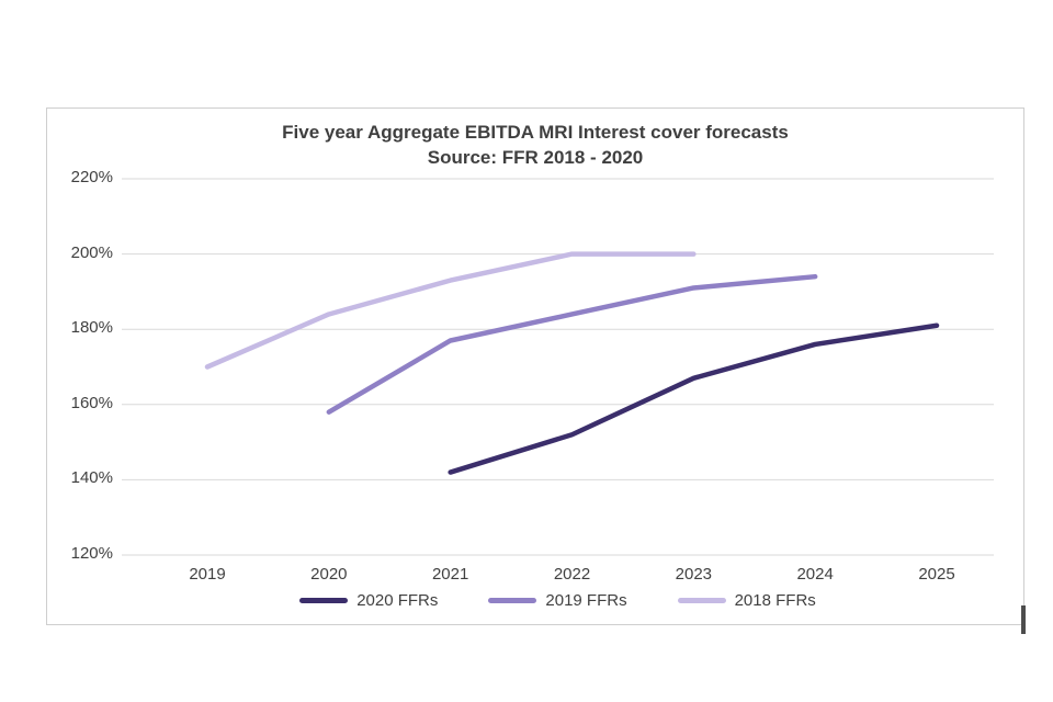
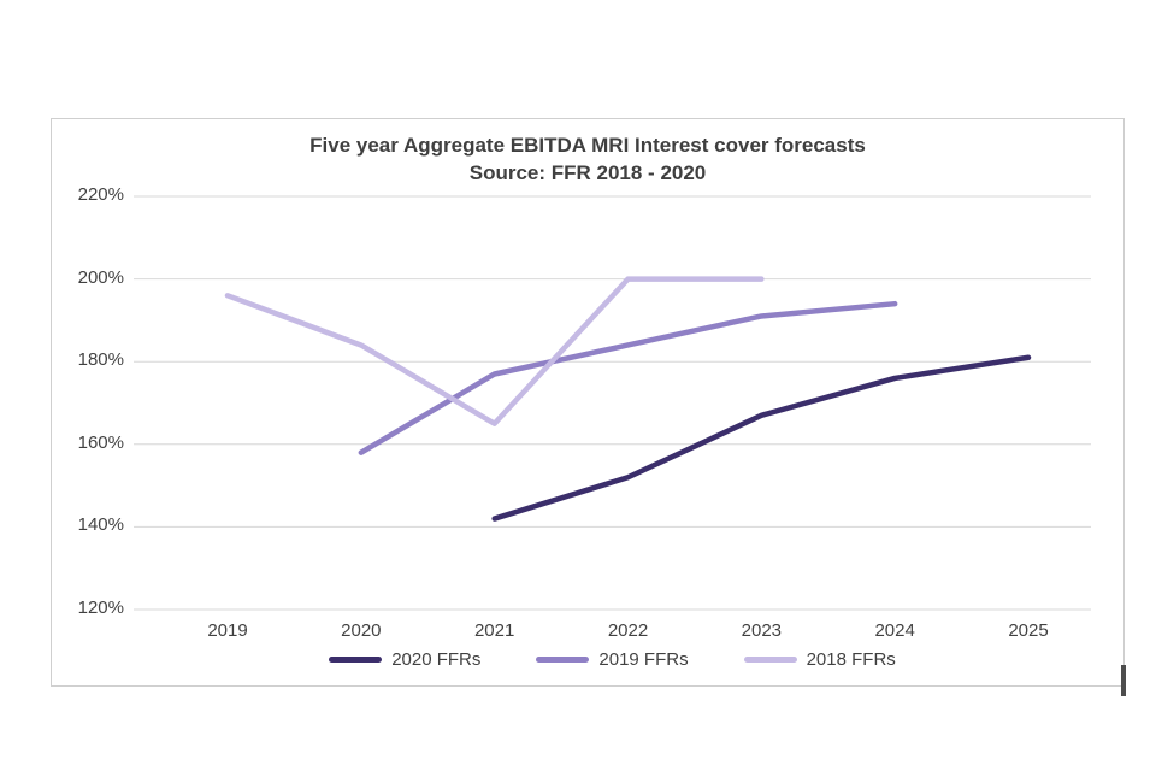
2018 FFRs/2019: 170% -> 196%
2018 FFRs/2021: 193% -> 165%
